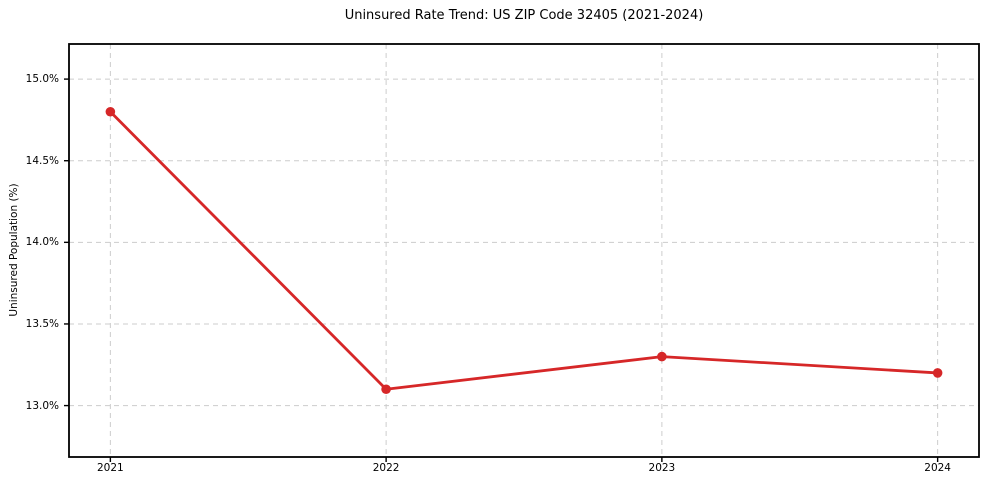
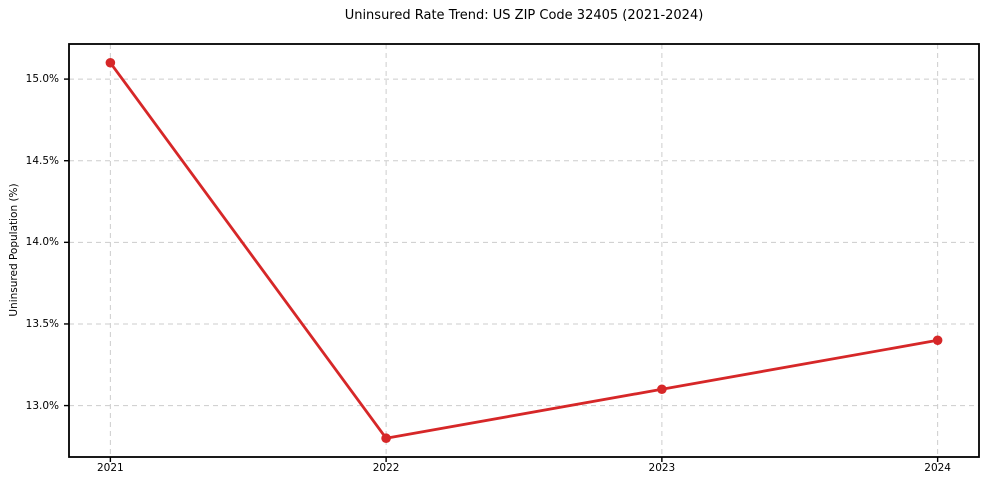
2021: 14.8% -> 15.1%
2022: 13.1% -> 12.8%
2023: 13.3% -> 13.1%
2024: 13.2% -> 13.4%
